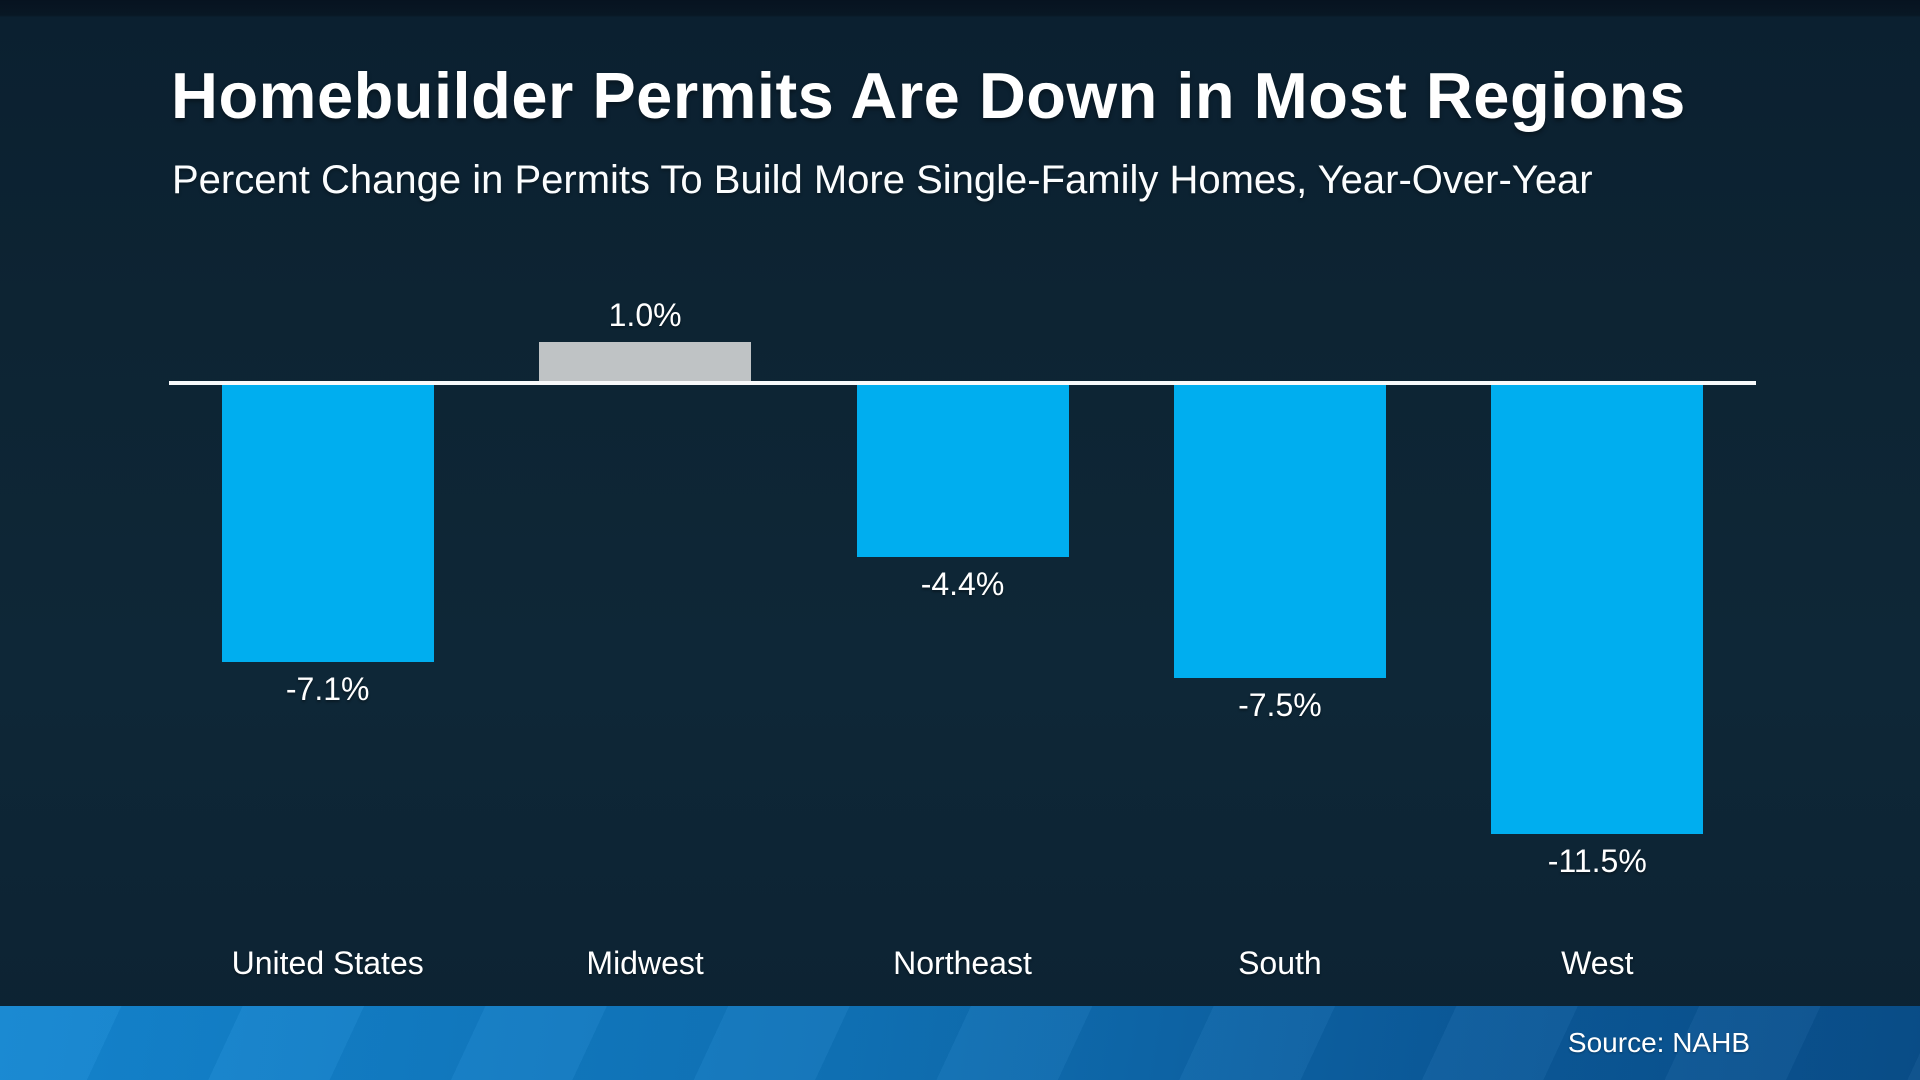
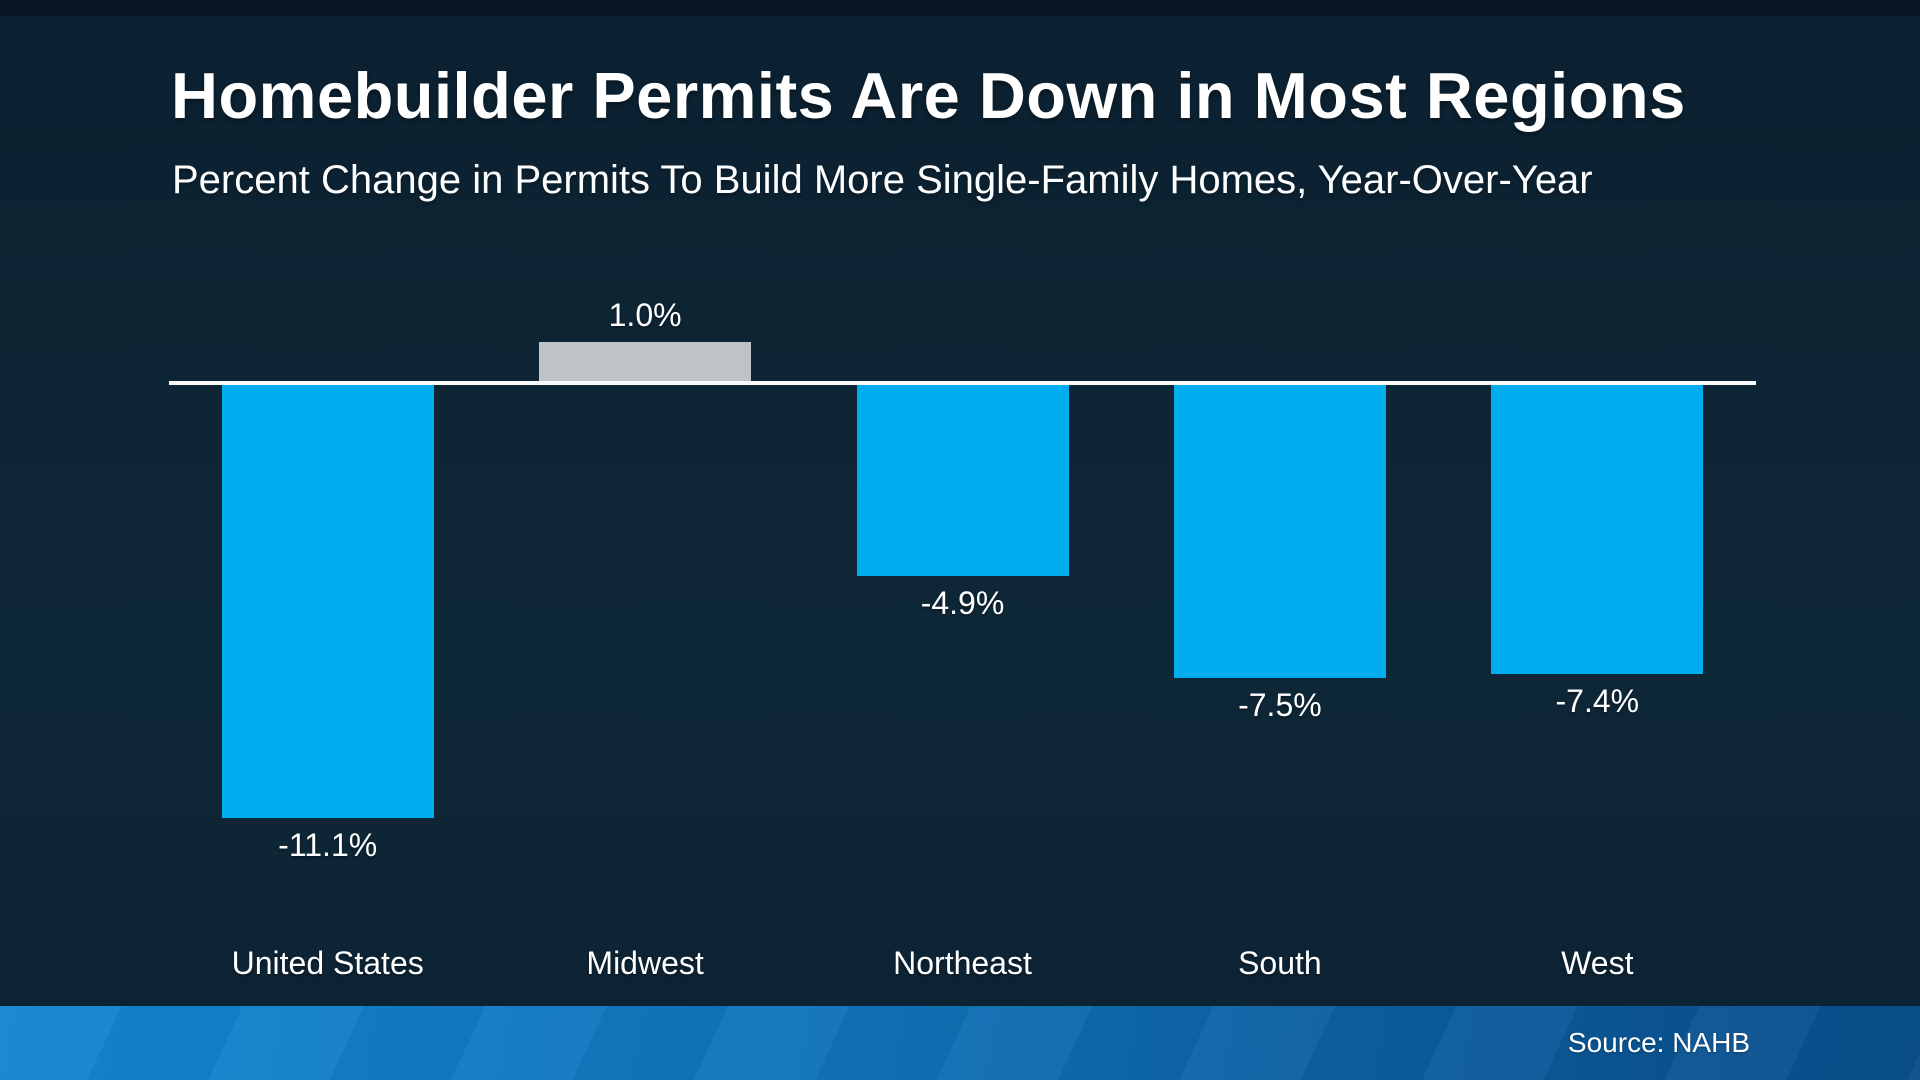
United States: -7.1% -> -11.1%
Northeast: -4.4% -> -4.9%
West: -11.5% -> -7.4%
